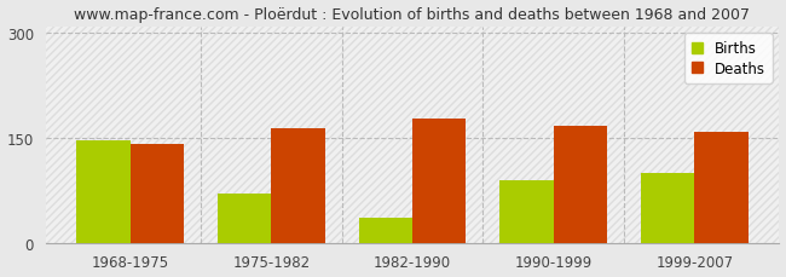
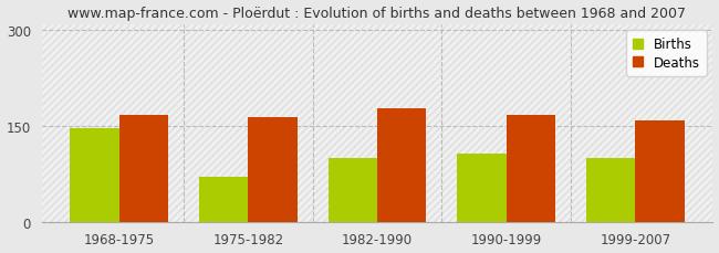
Deaths/1968-1975: 142 -> 168
Births/1982-1990: 36 -> 100
Births/1990-1999: 90 -> 107
